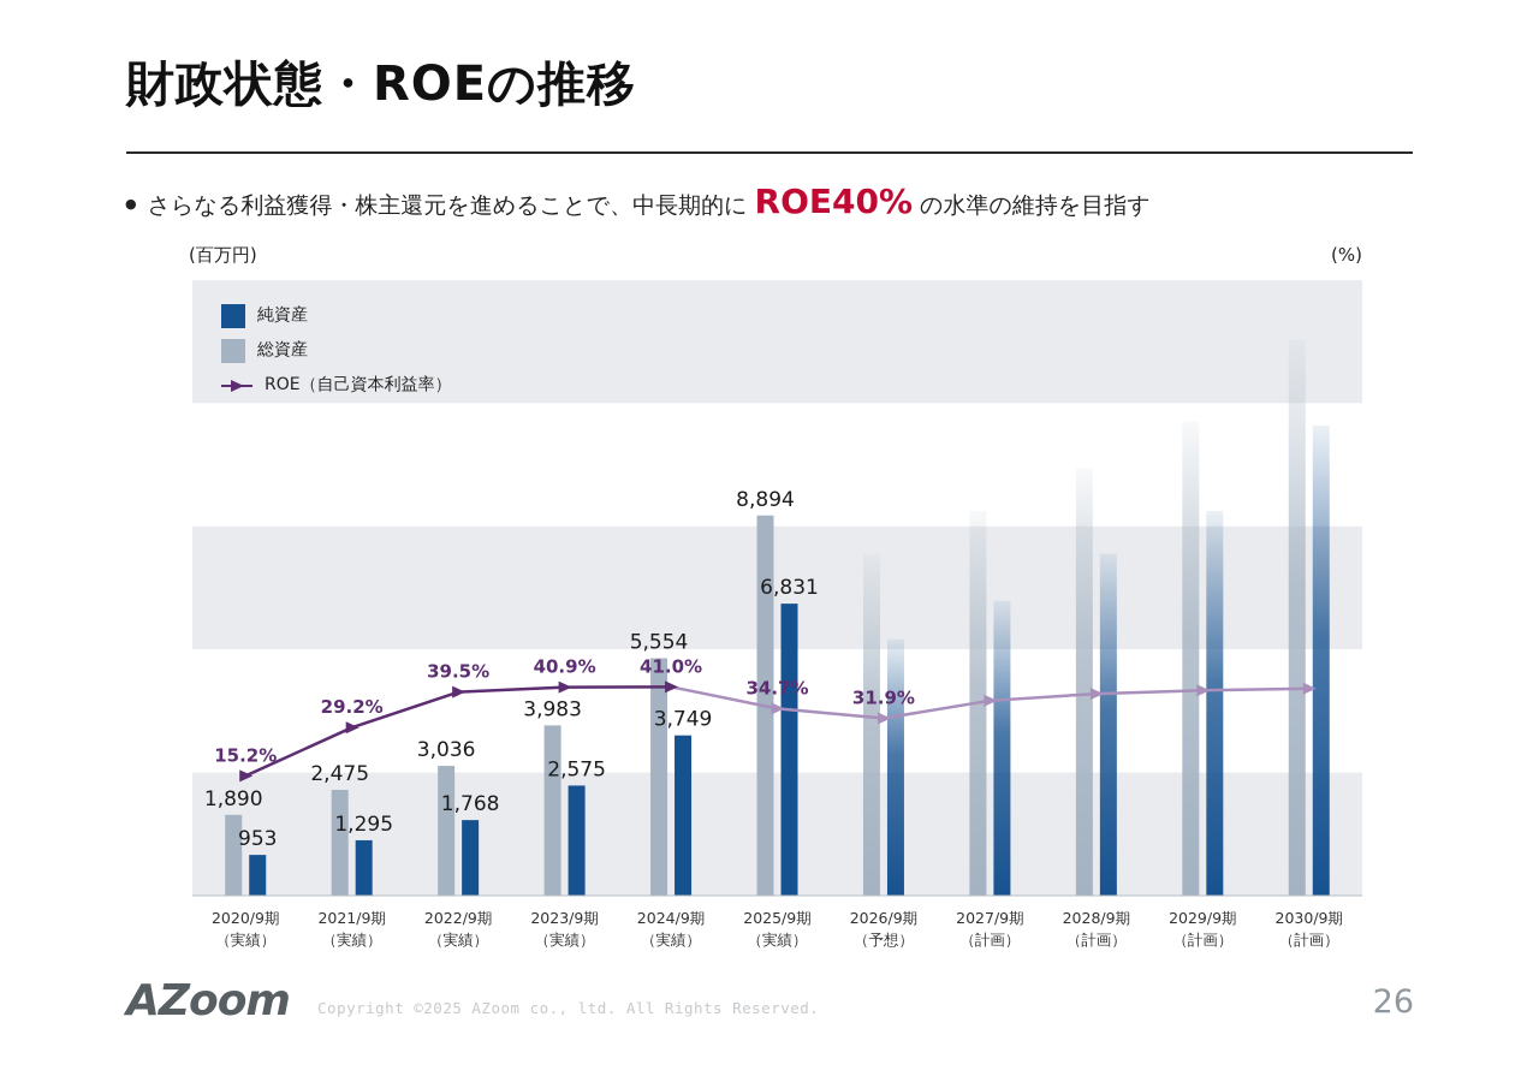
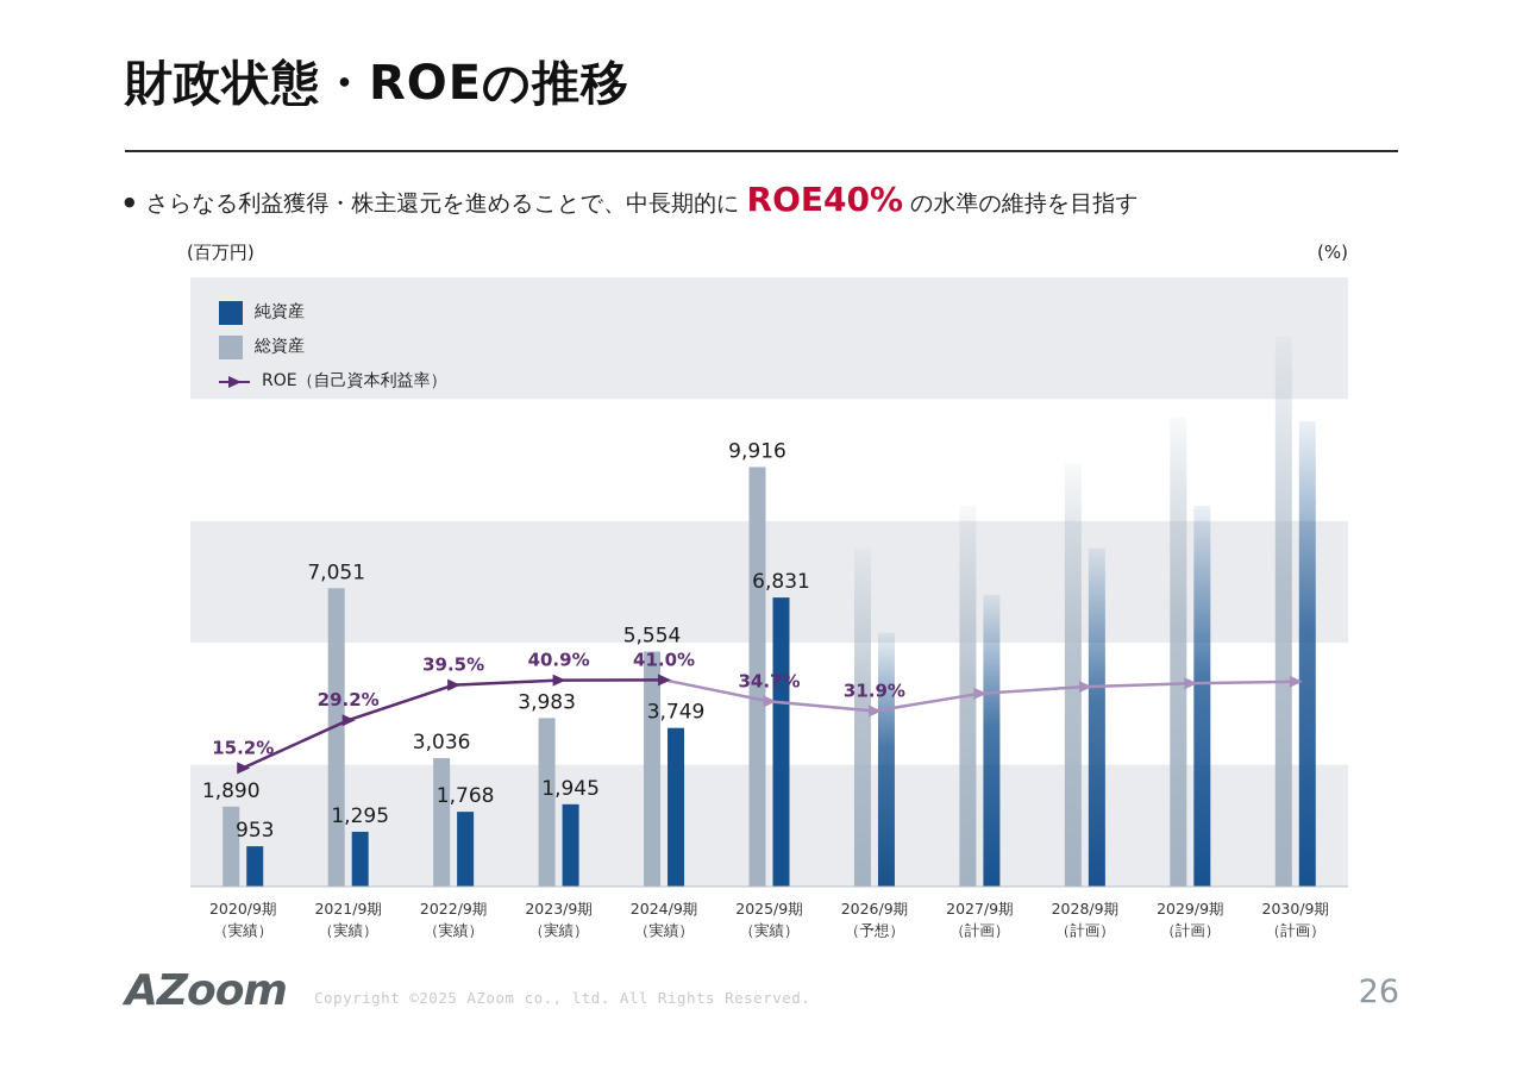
総資産/2021/9期: 2,475 -> 7,051
純資産/2023/9期: 2,575 -> 1,945
総資産/2025/9期: 8,894 -> 9,916
